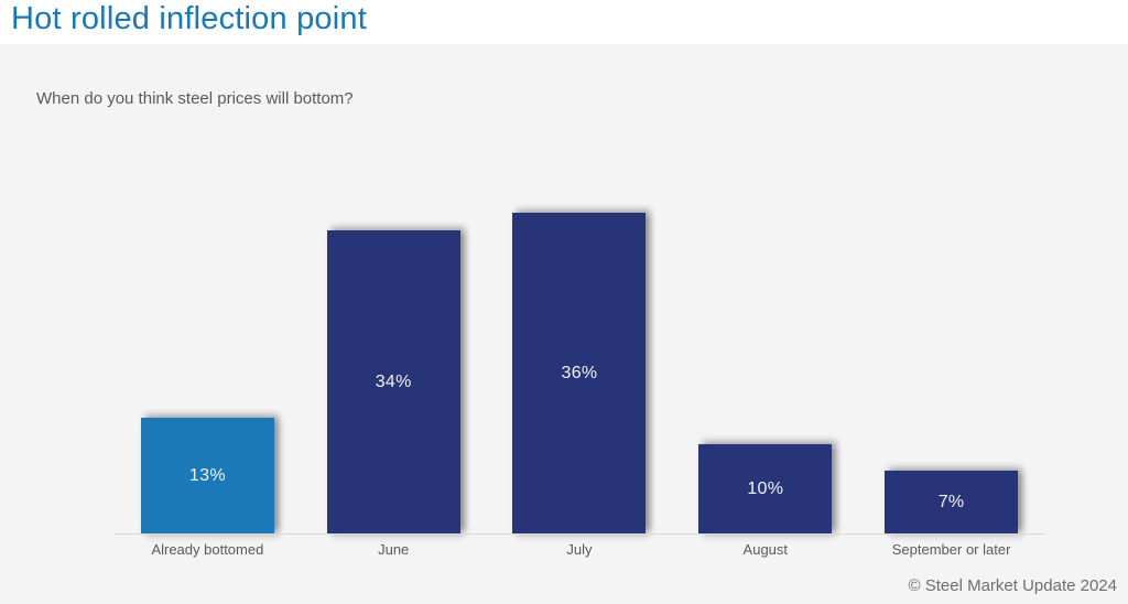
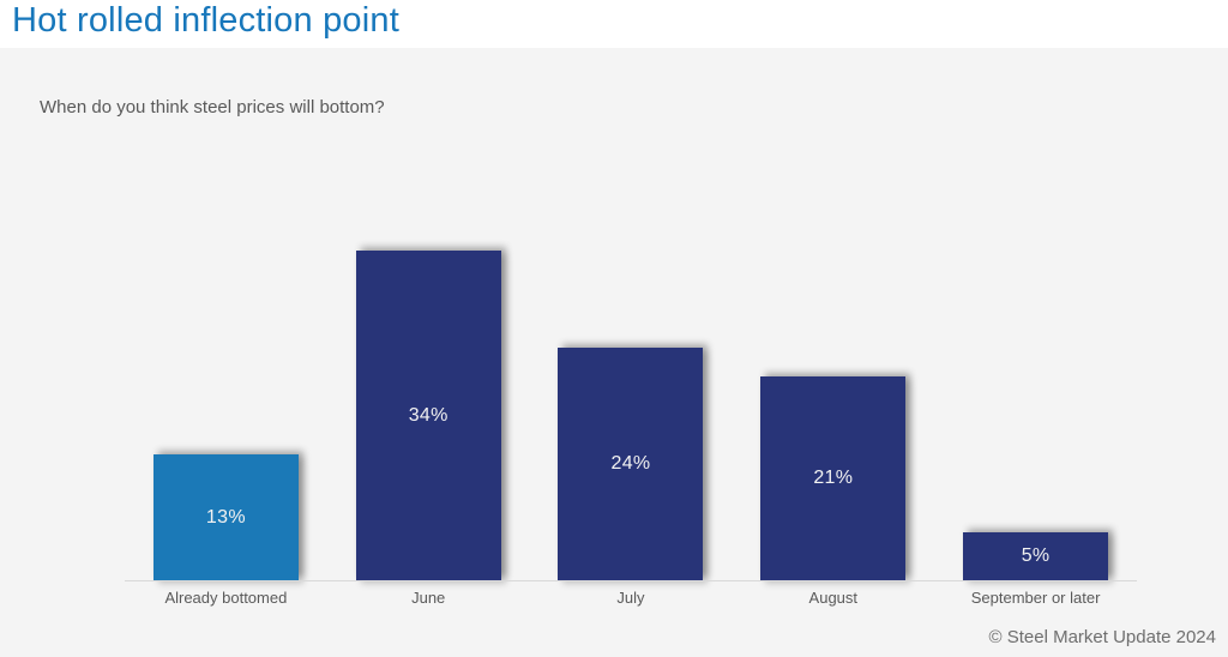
July: 36% -> 24%
August: 10% -> 21%
September or later: 7% -> 5%
